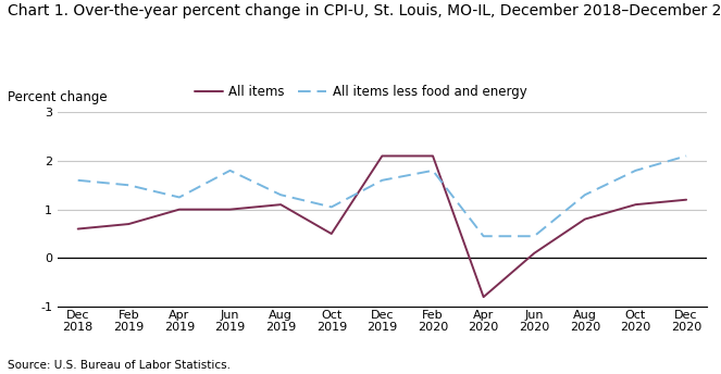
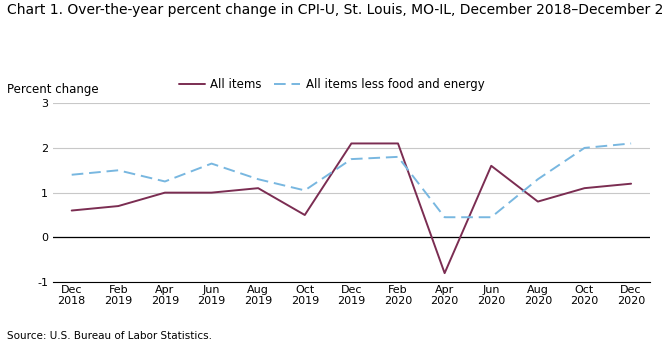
All items less food and energy/Dec 2018: 1.60 -> 1.40
All items less food and energy/Jun 2019: 1.80 -> 1.65
All items less food and energy/Dec 2019: 1.60 -> 1.75
All items/Jun 2020: 0.1 -> 1.6
All items less food and energy/Oct 2020: 1.80 -> 2.00
